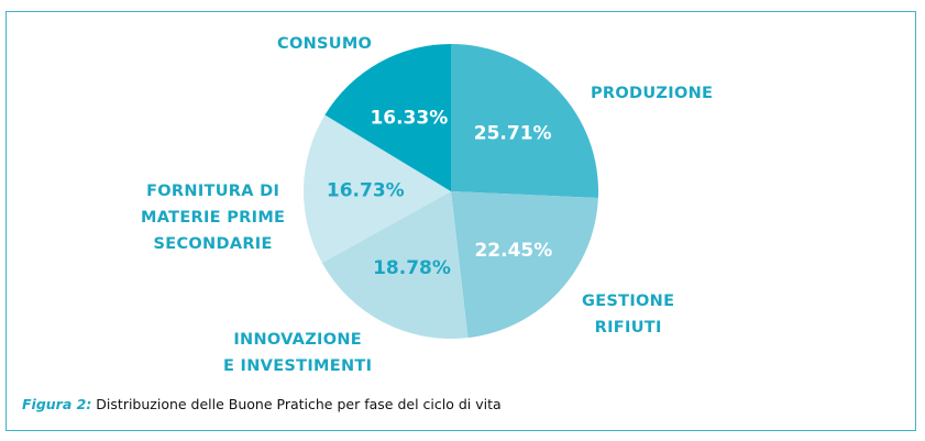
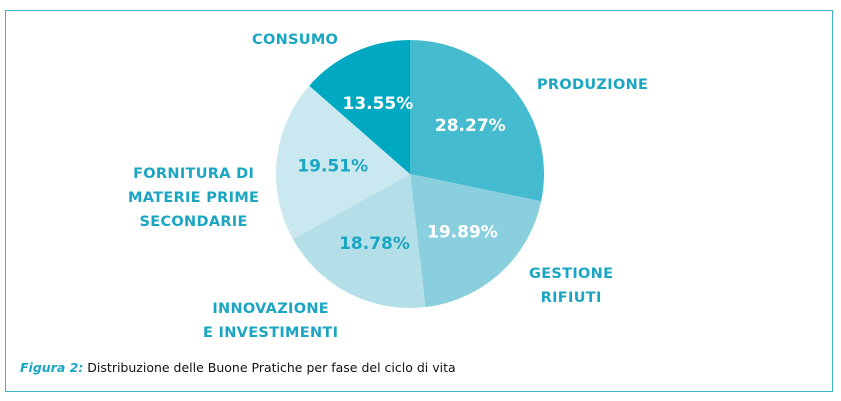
PRODUZIONE: 25.71% -> 28.27%
GESTIONE RIFIUTI: 22.45% -> 19.89%
FORNITURA DI MATERIE PRIME SECONDARIE: 16.73% -> 19.51%
CONSUMO: 16.33% -> 13.55%
